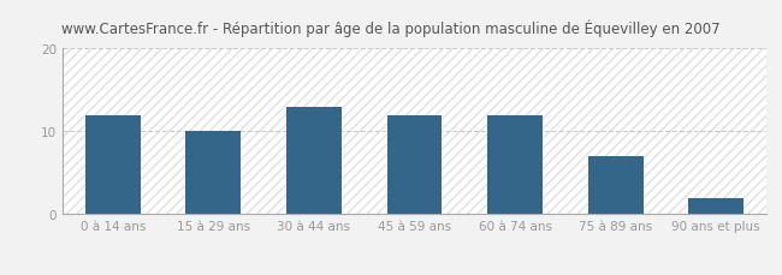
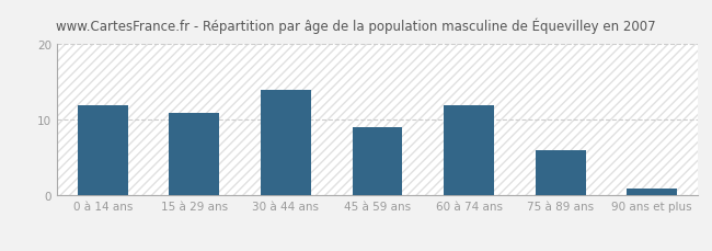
15 à 29 ans: 10 -> 11
30 à 44 ans: 13 -> 14
45 à 59 ans: 12 -> 9
75 à 89 ans: 7 -> 6
90 ans et plus: 2 -> 1
